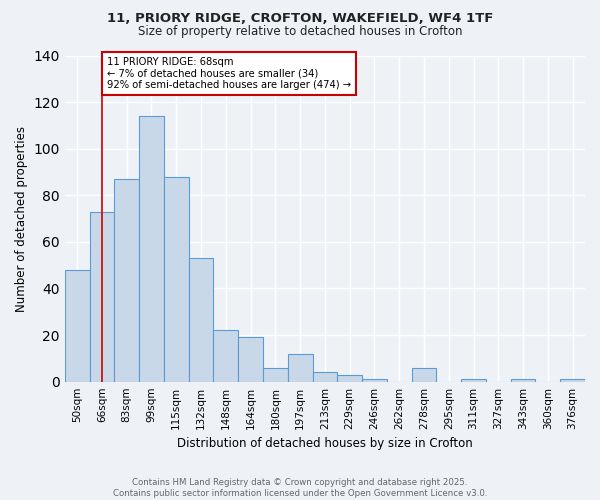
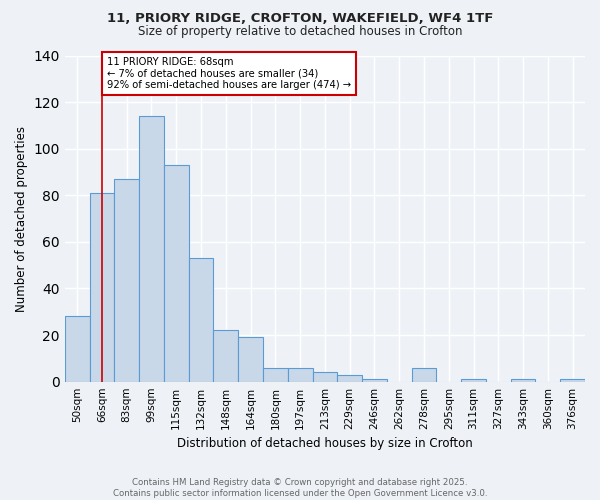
50sqm: 48 -> 28
66sqm: 73 -> 81
115sqm: 88 -> 93
197sqm: 12 -> 6
